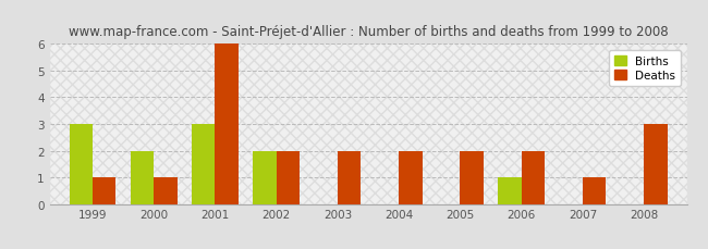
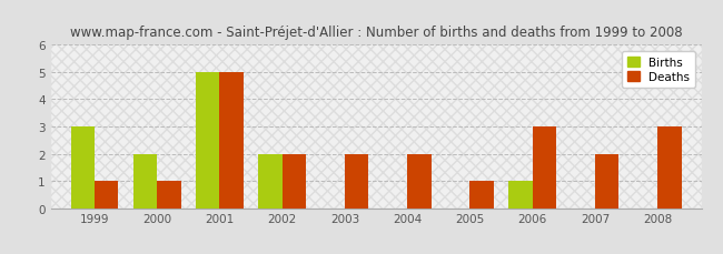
Births/2001: 3 -> 5
Deaths/2001: 6 -> 5
Deaths/2005: 2 -> 1
Deaths/2006: 2 -> 3
Deaths/2007: 1 -> 2
